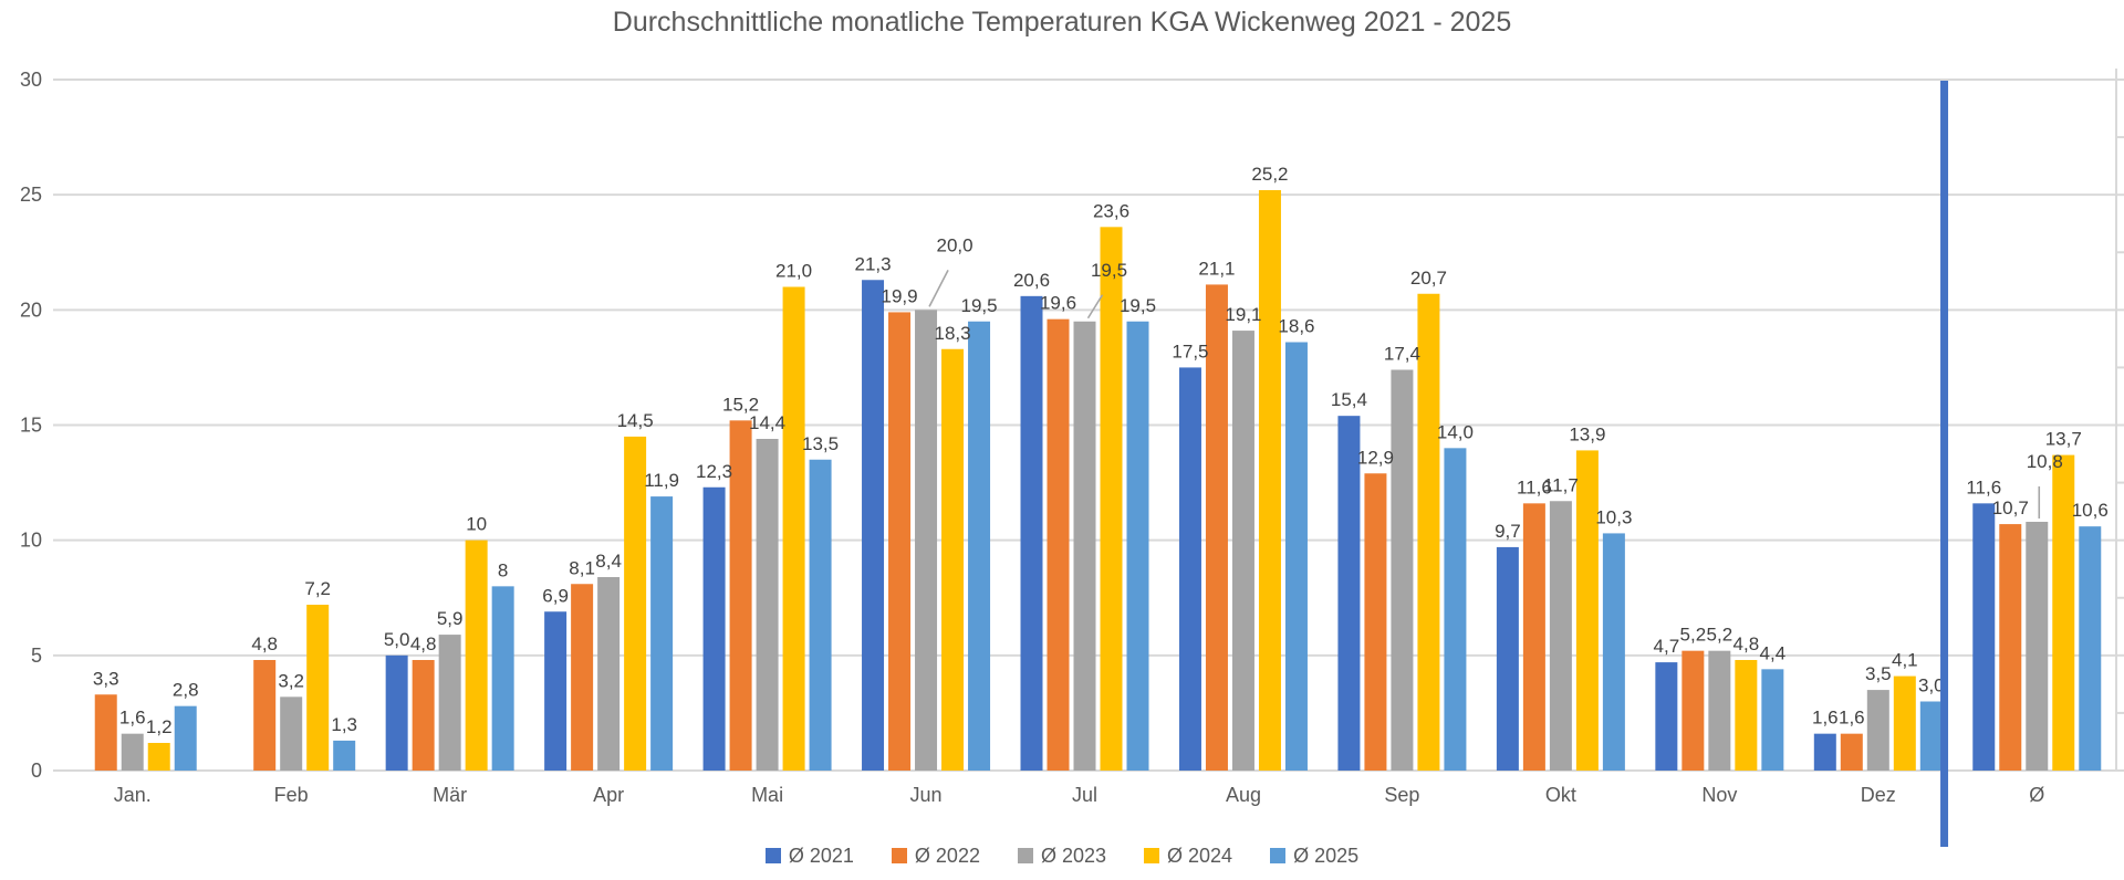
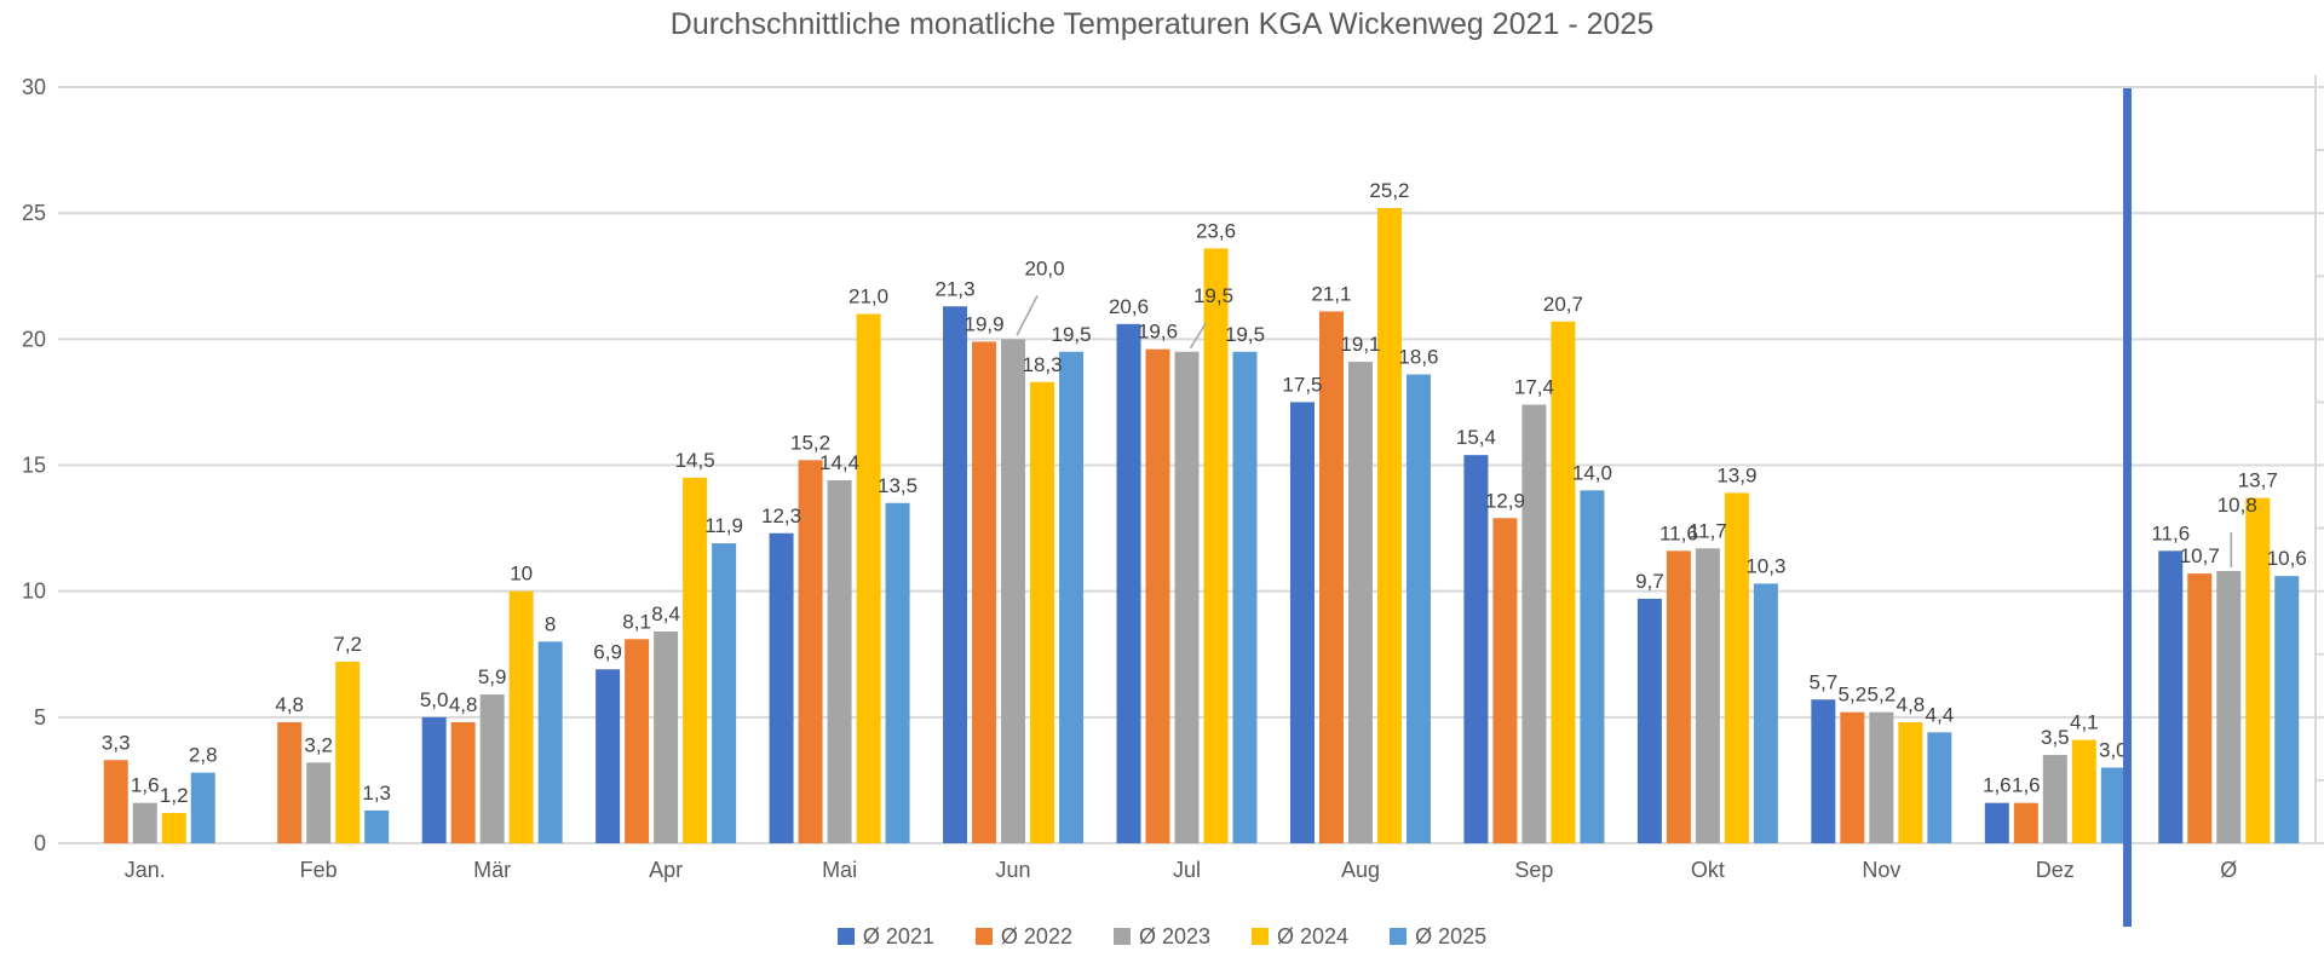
Ø 2021/Nov: 4,7 -> 5,7
